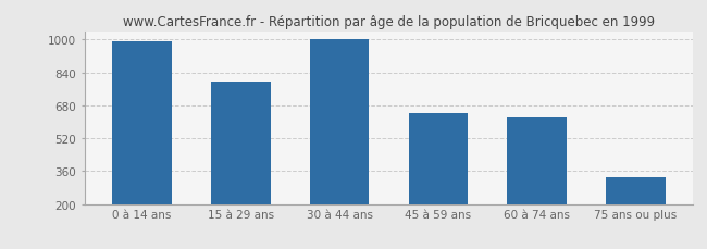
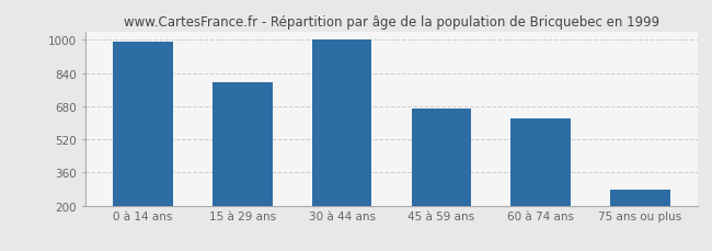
45 à 59 ans: 640 -> 670
75 ans ou plus: 330 -> 280
